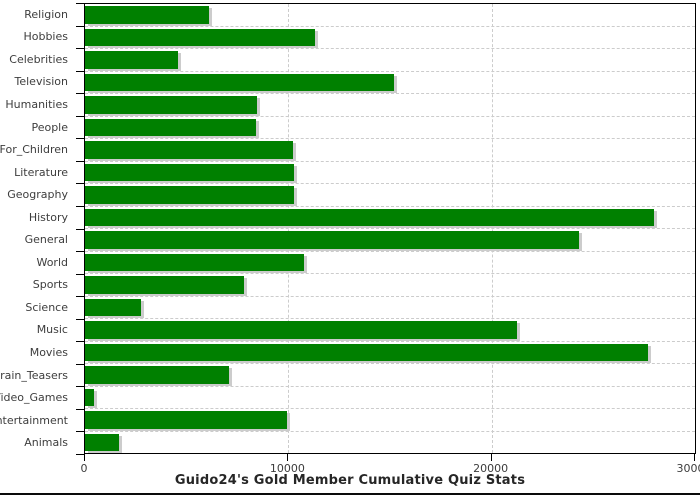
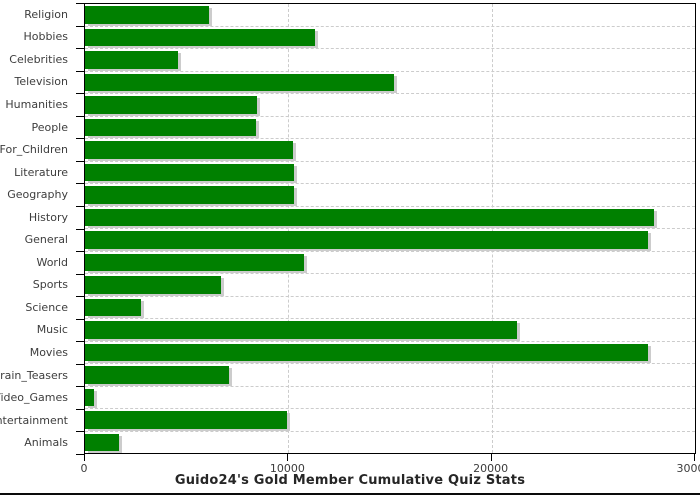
General: 24300 -> 27700
Sports: 7800 -> 6700
